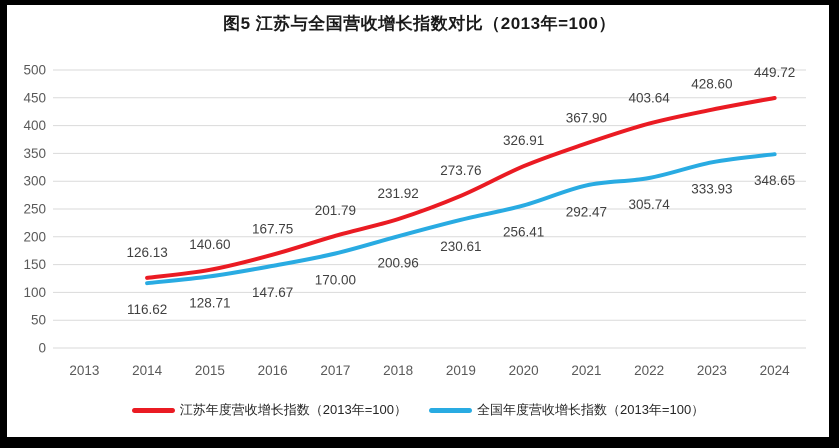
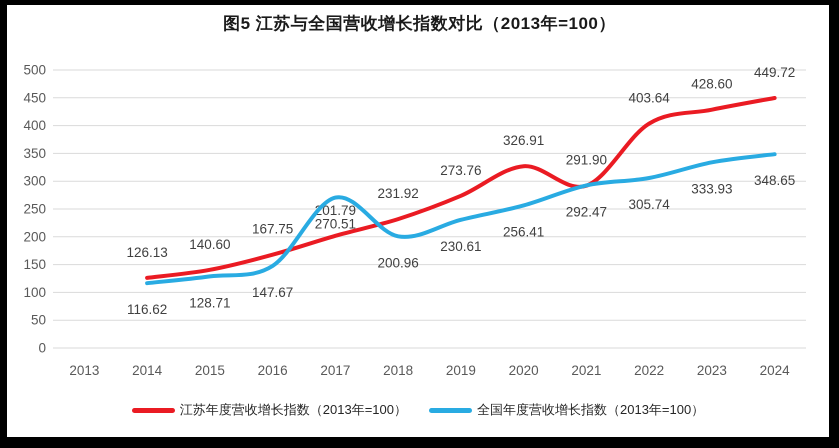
全国年度营收增长指数（2013年=100）/2017: 170.00 -> 270.51
江苏年度营收增长指数（2013年=100）/2021: 367.90 -> 291.90
